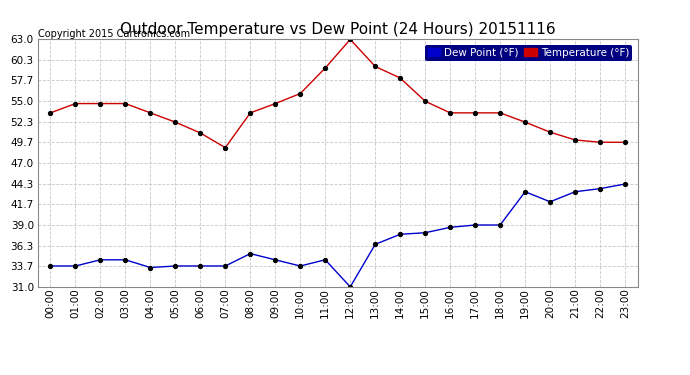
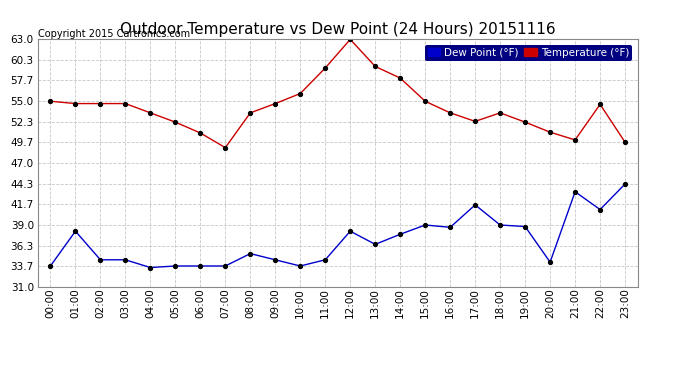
Temperature (°F)/00:00: 53.5 -> 55.0
Dew Point (°F)/01:00: 33.7 -> 38.2
Dew Point (°F)/12:00: 31.0 -> 38.2
Dew Point (°F)/15:00: 38.0 -> 39.0
Temperature (°F)/17:00: 53.5 -> 52.4
Dew Point (°F)/17:00: 39.0 -> 41.6
Dew Point (°F)/19:00: 43.3 -> 38.8
Dew Point (°F)/20:00: 42.0 -> 34.2
Temperature (°F)/22:00: 49.7 -> 54.6
Dew Point (°F)/22:00: 43.7 -> 41.0
